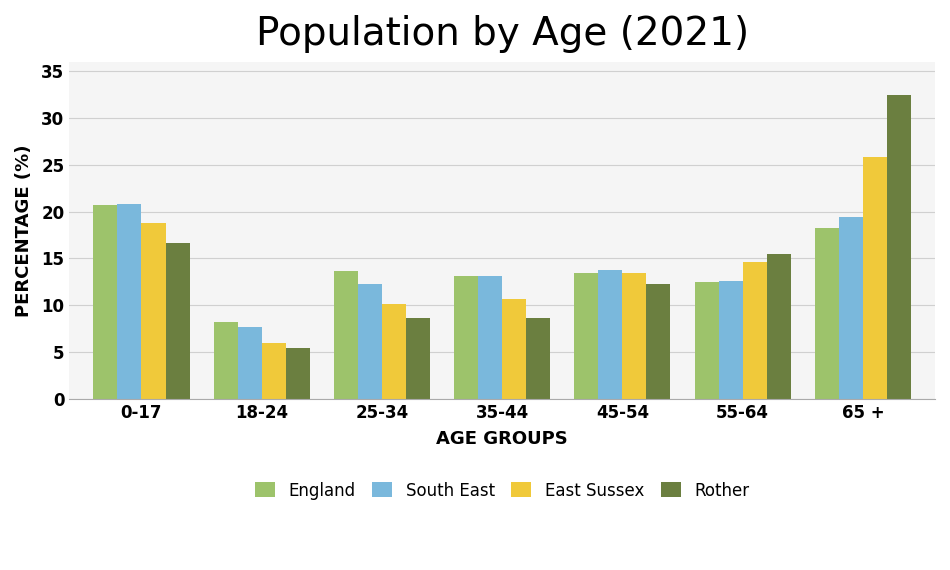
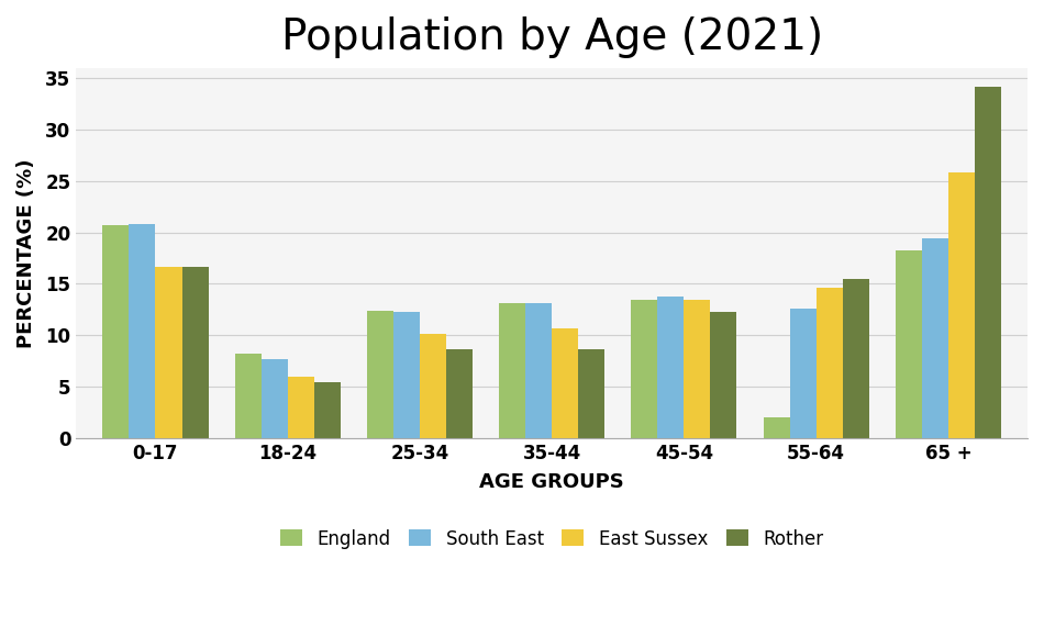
East Sussex/0-17: 18.8 -> 16.6
England/25-34: 13.7 -> 12.4
England/55-64: 12.5 -> 2.0
Rother/65 +: 32.4 -> 34.2
